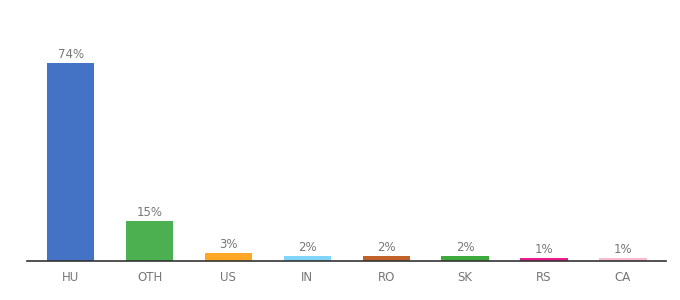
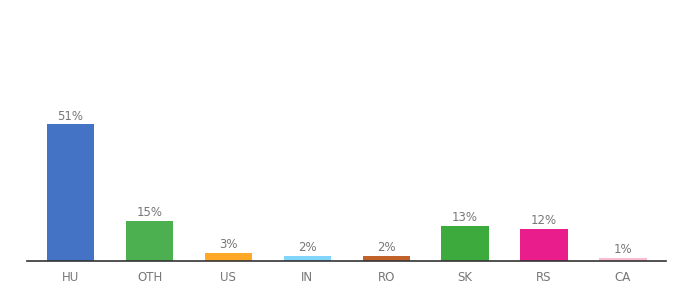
HU: 74% -> 51%
SK: 2% -> 13%
RS: 1% -> 12%
